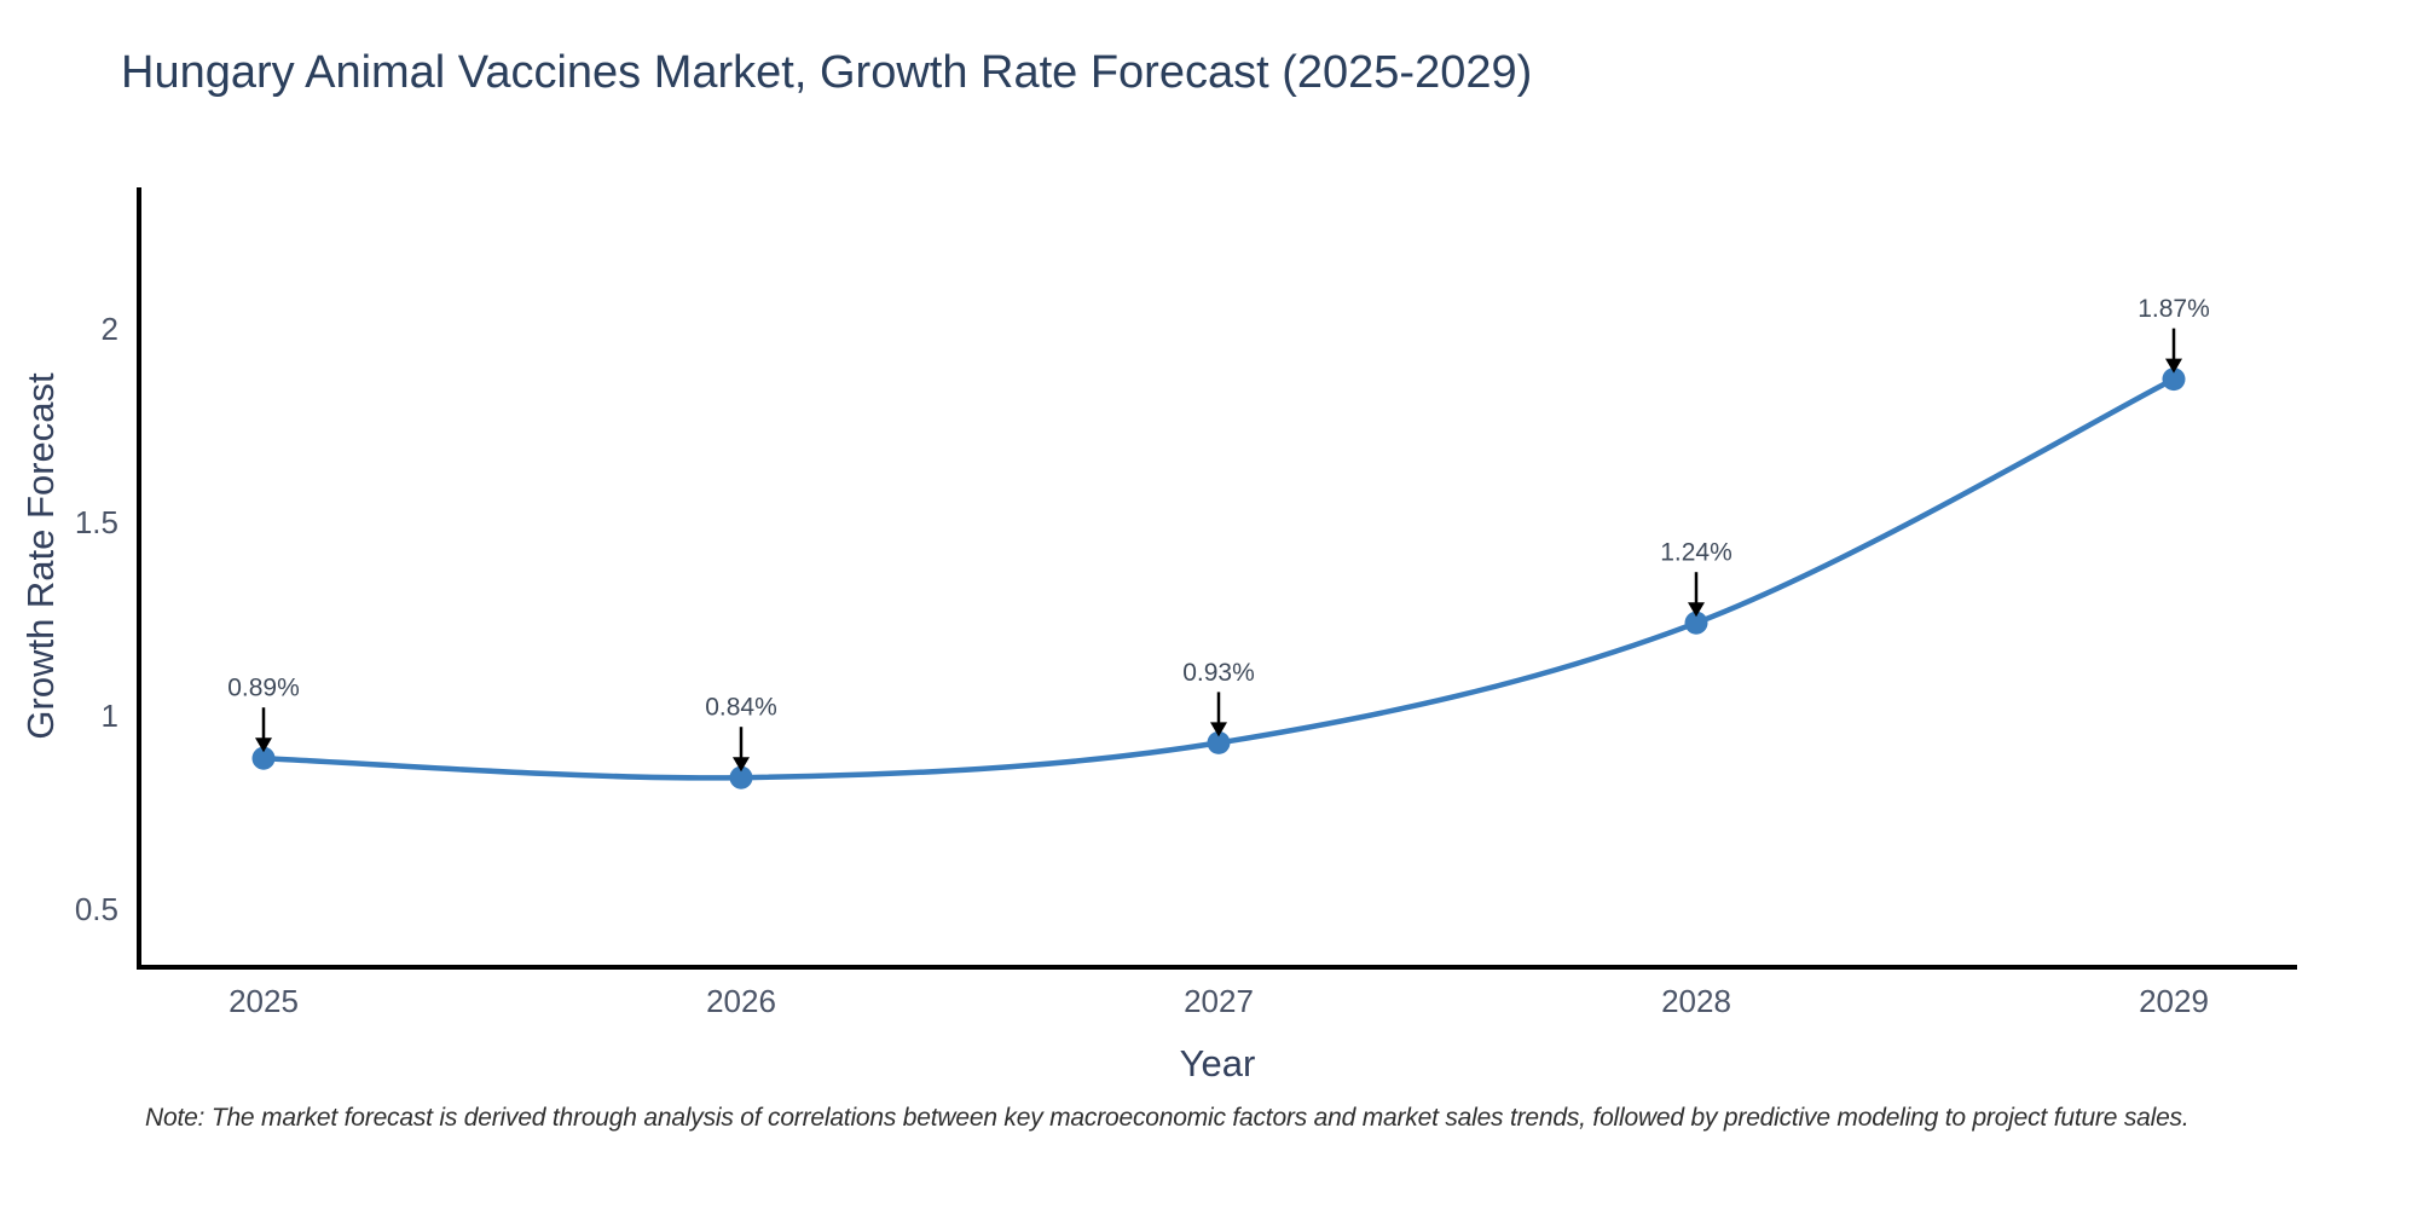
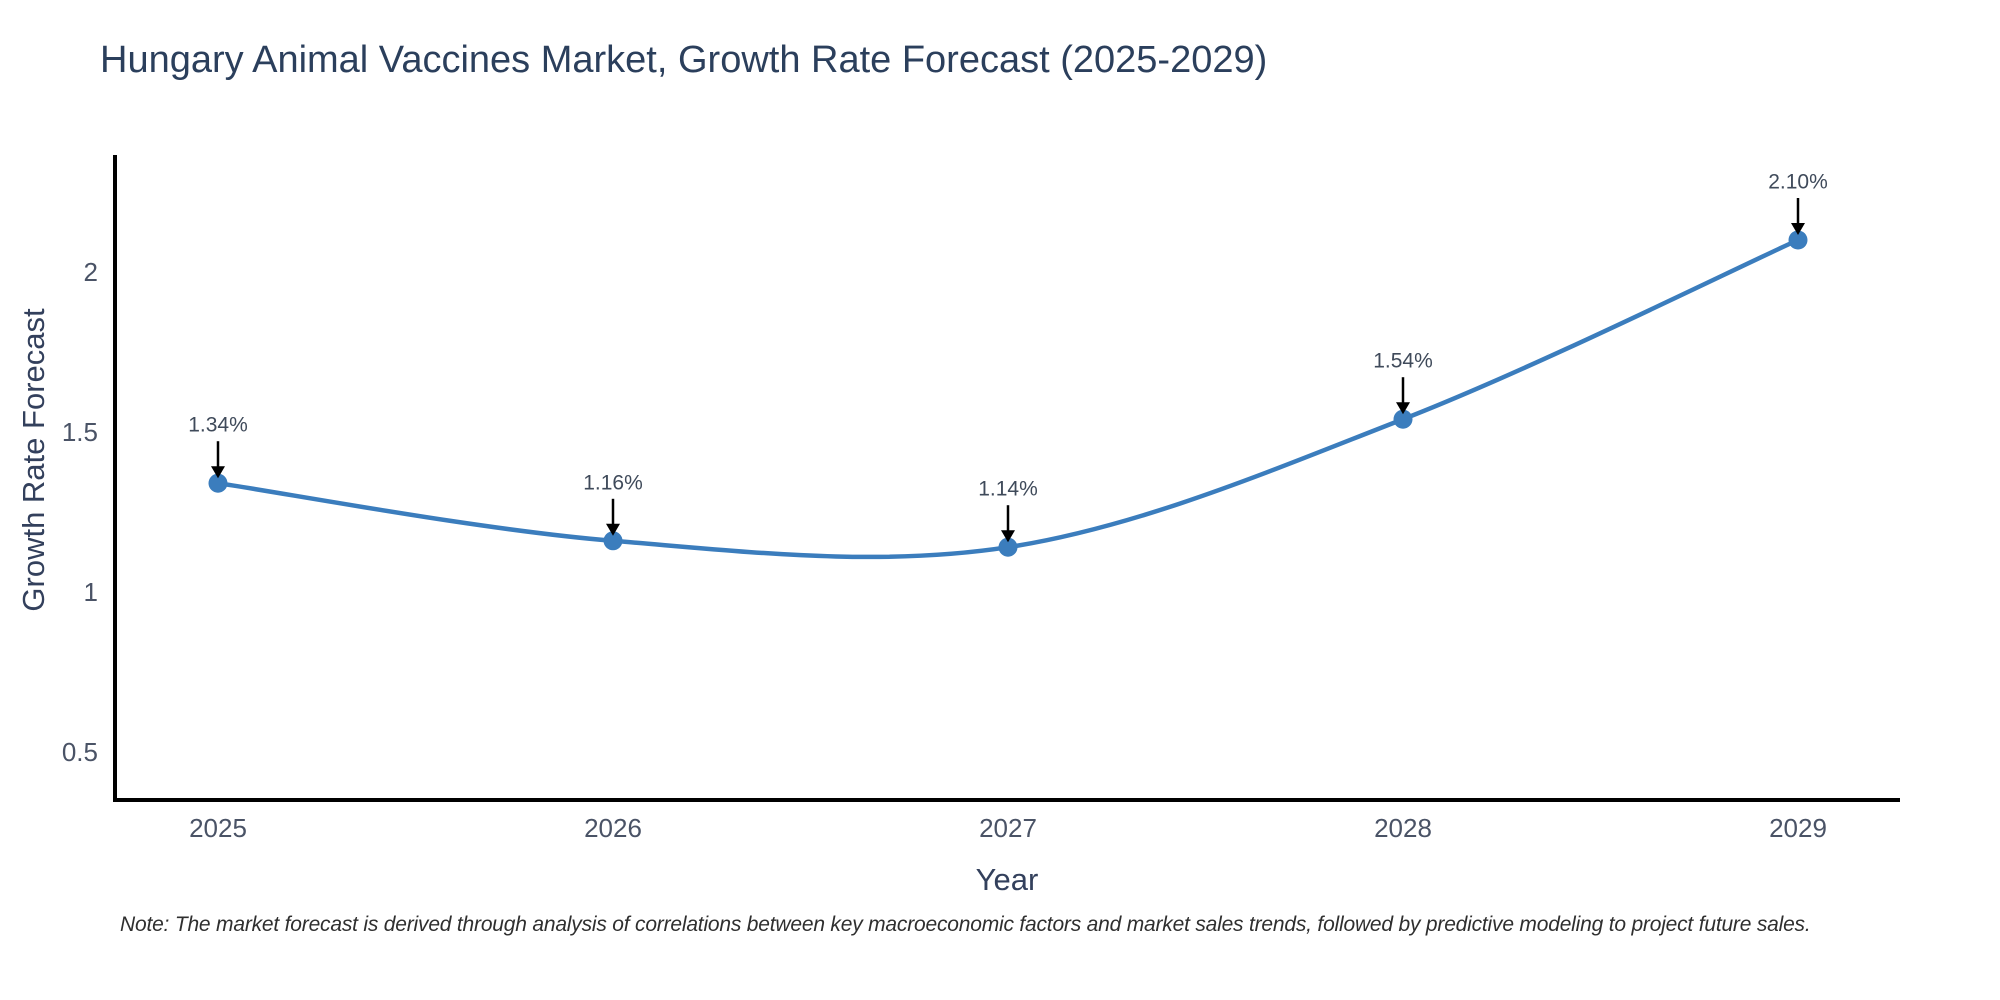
2025: 0.89% -> 1.34%
2026: 0.84% -> 1.16%
2027: 0.93% -> 1.14%
2028: 1.24% -> 1.54%
2029: 1.87% -> 2.10%
